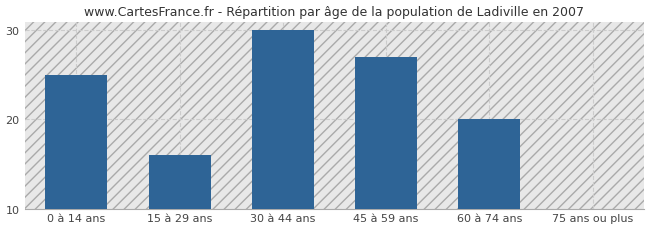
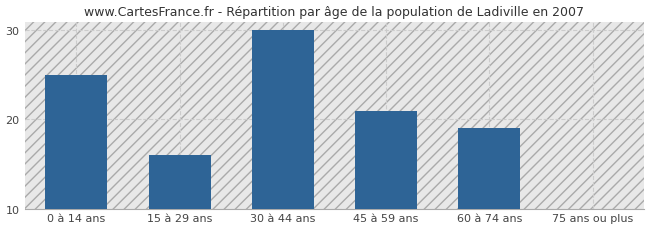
45 à 59 ans: 27 -> 21
60 à 74 ans: 20 -> 19
